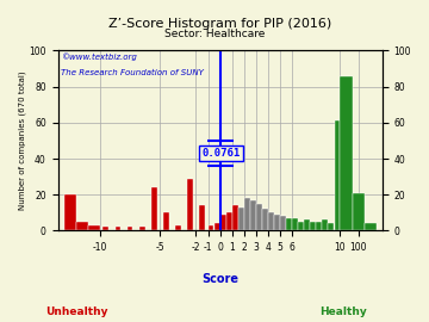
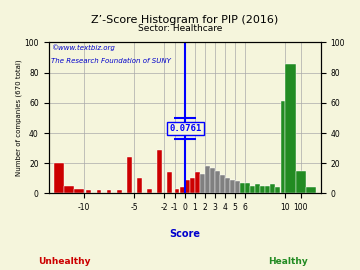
100: 21 -> 15
